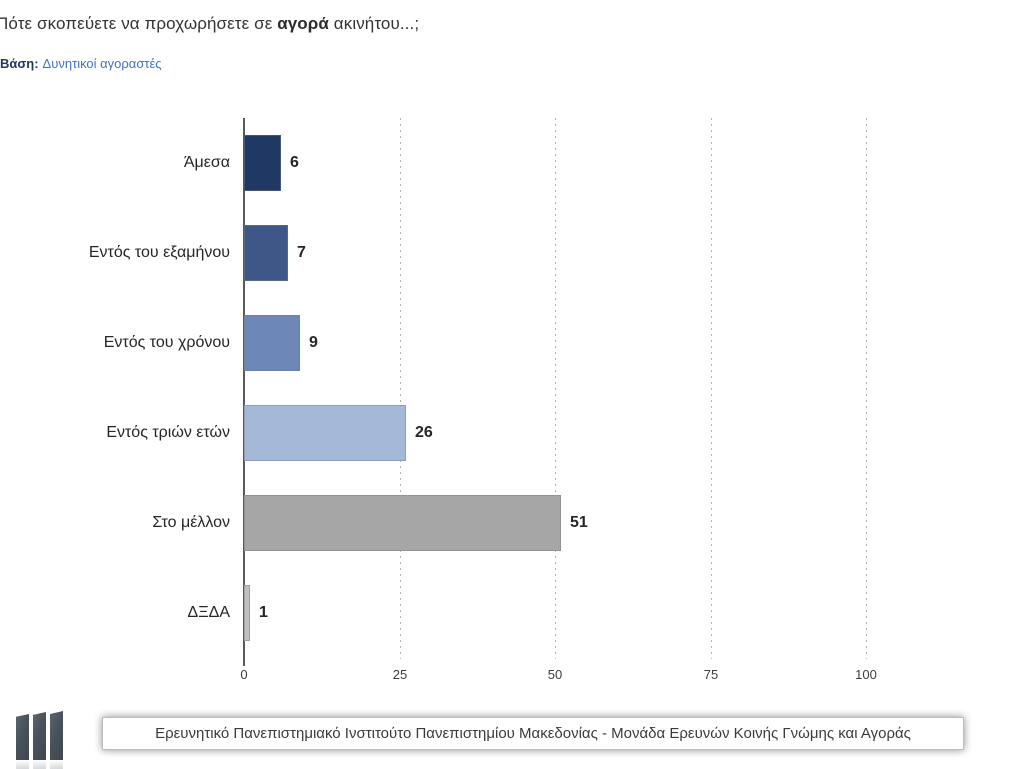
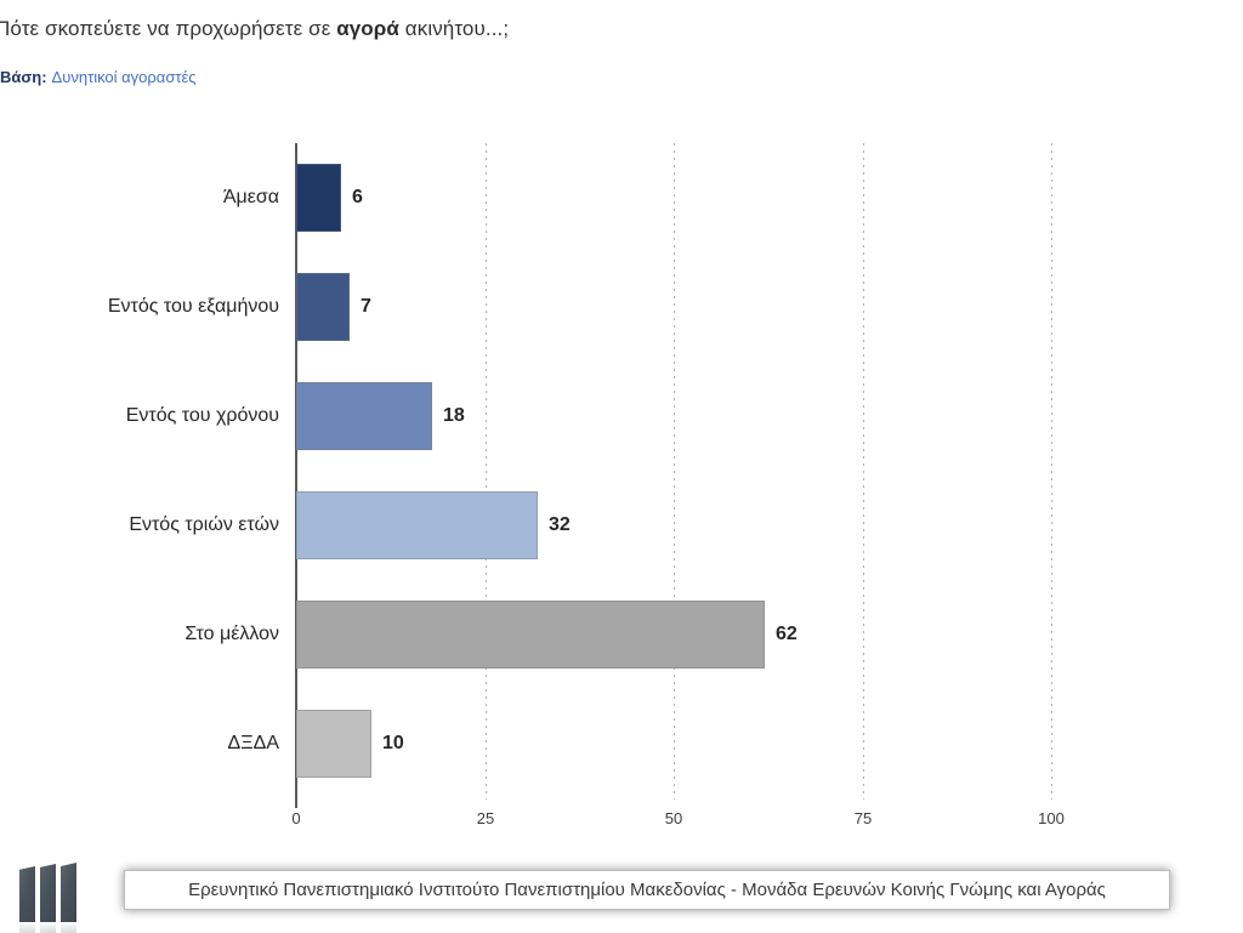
Εντός του χρόνου: 9 -> 18
Εντός τριών ετών: 26 -> 32
Στο μέλλον: 51 -> 62
ΔΞΔΑ: 1 -> 10
